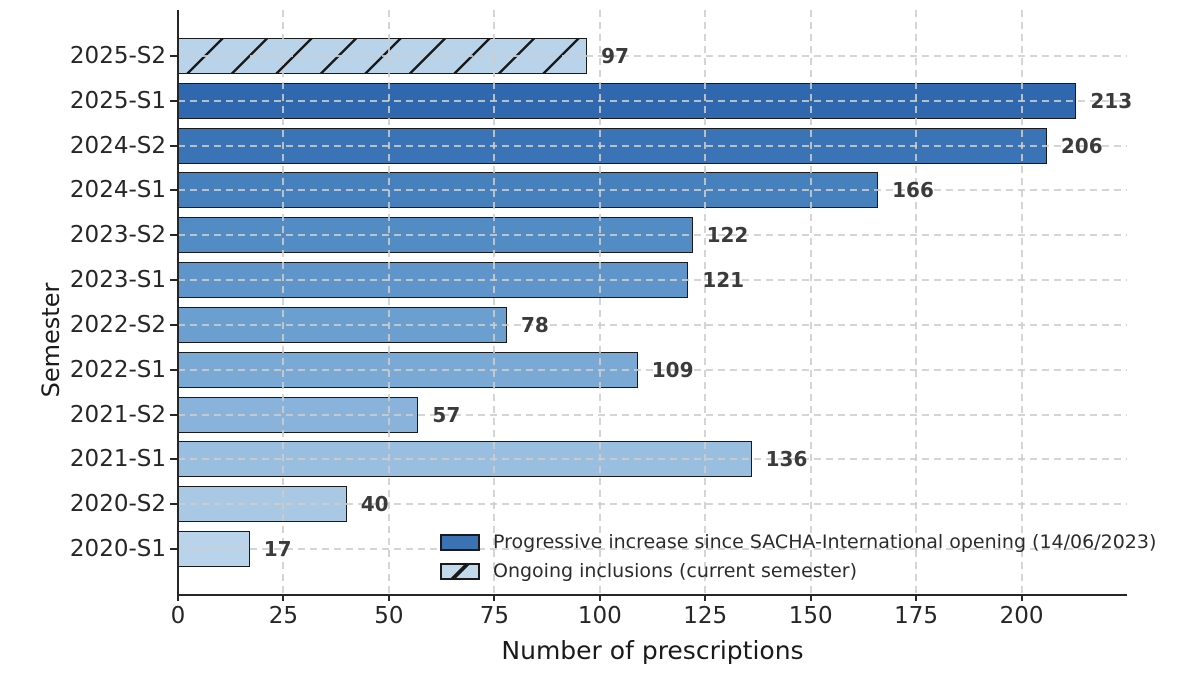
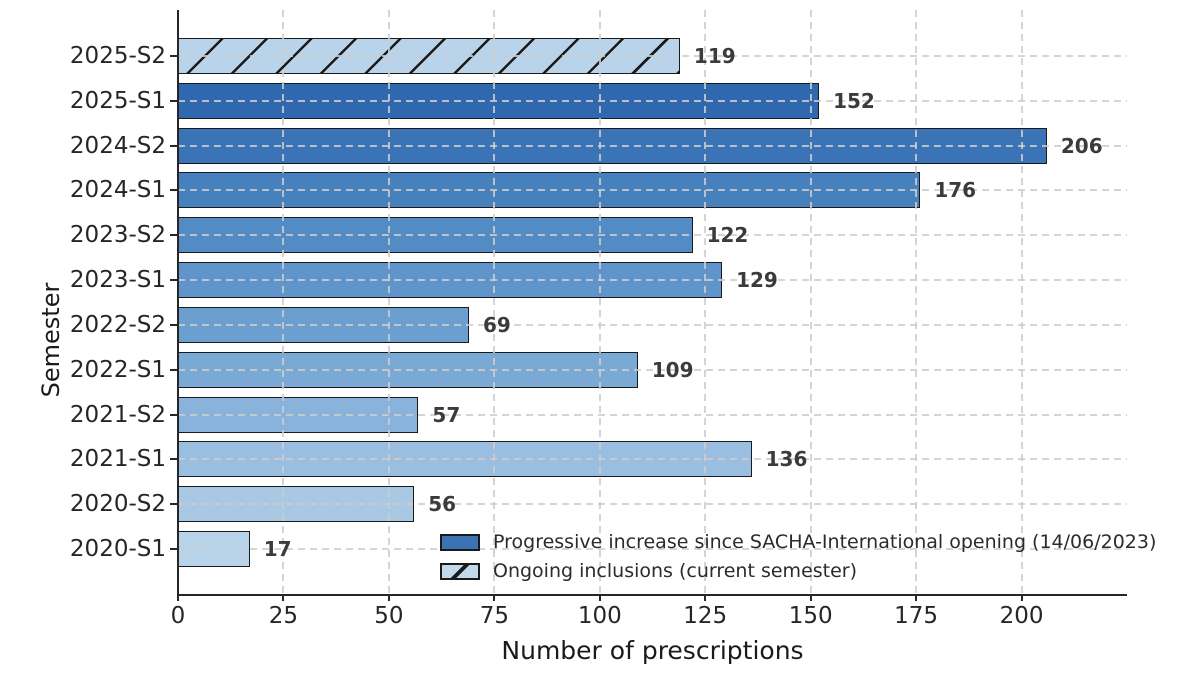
2025-S2: 97 -> 119
2025-S1: 213 -> 152
2024-S1: 166 -> 176
2023-S1: 121 -> 129
2022-S2: 78 -> 69
2020-S2: 40 -> 56
